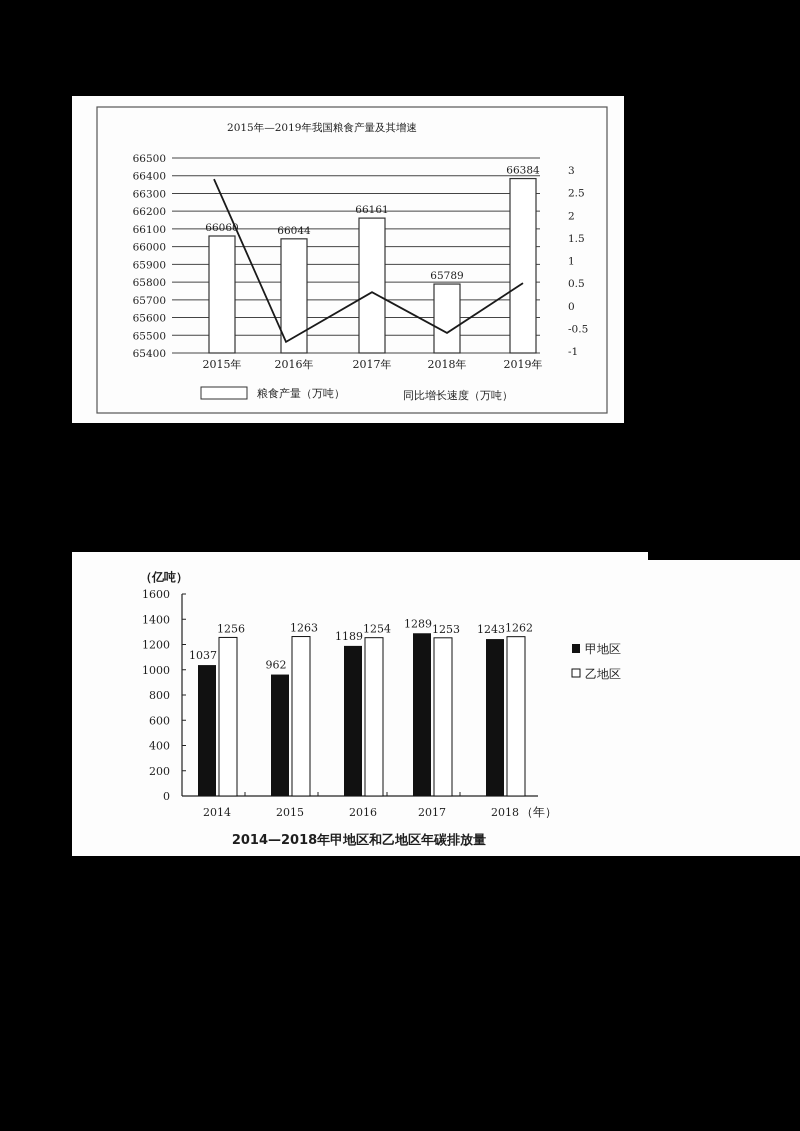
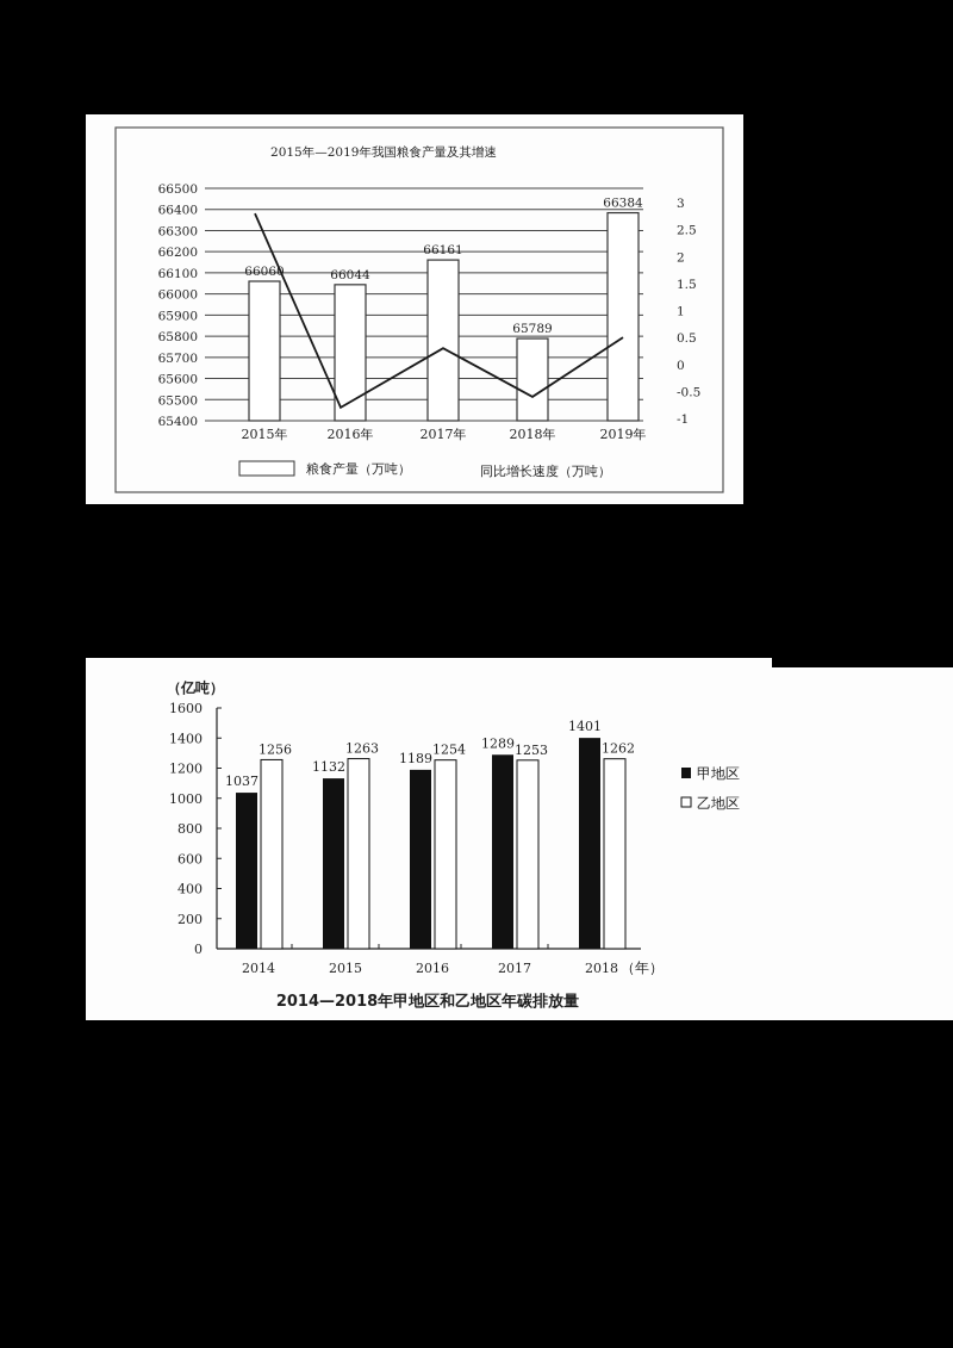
2014—2018年甲地区和乙地区年碳排放量/甲地区/2015: 962 -> 1132
2014—2018年甲地区和乙地区年碳排放量/甲地区/2018: 1243 -> 1401
